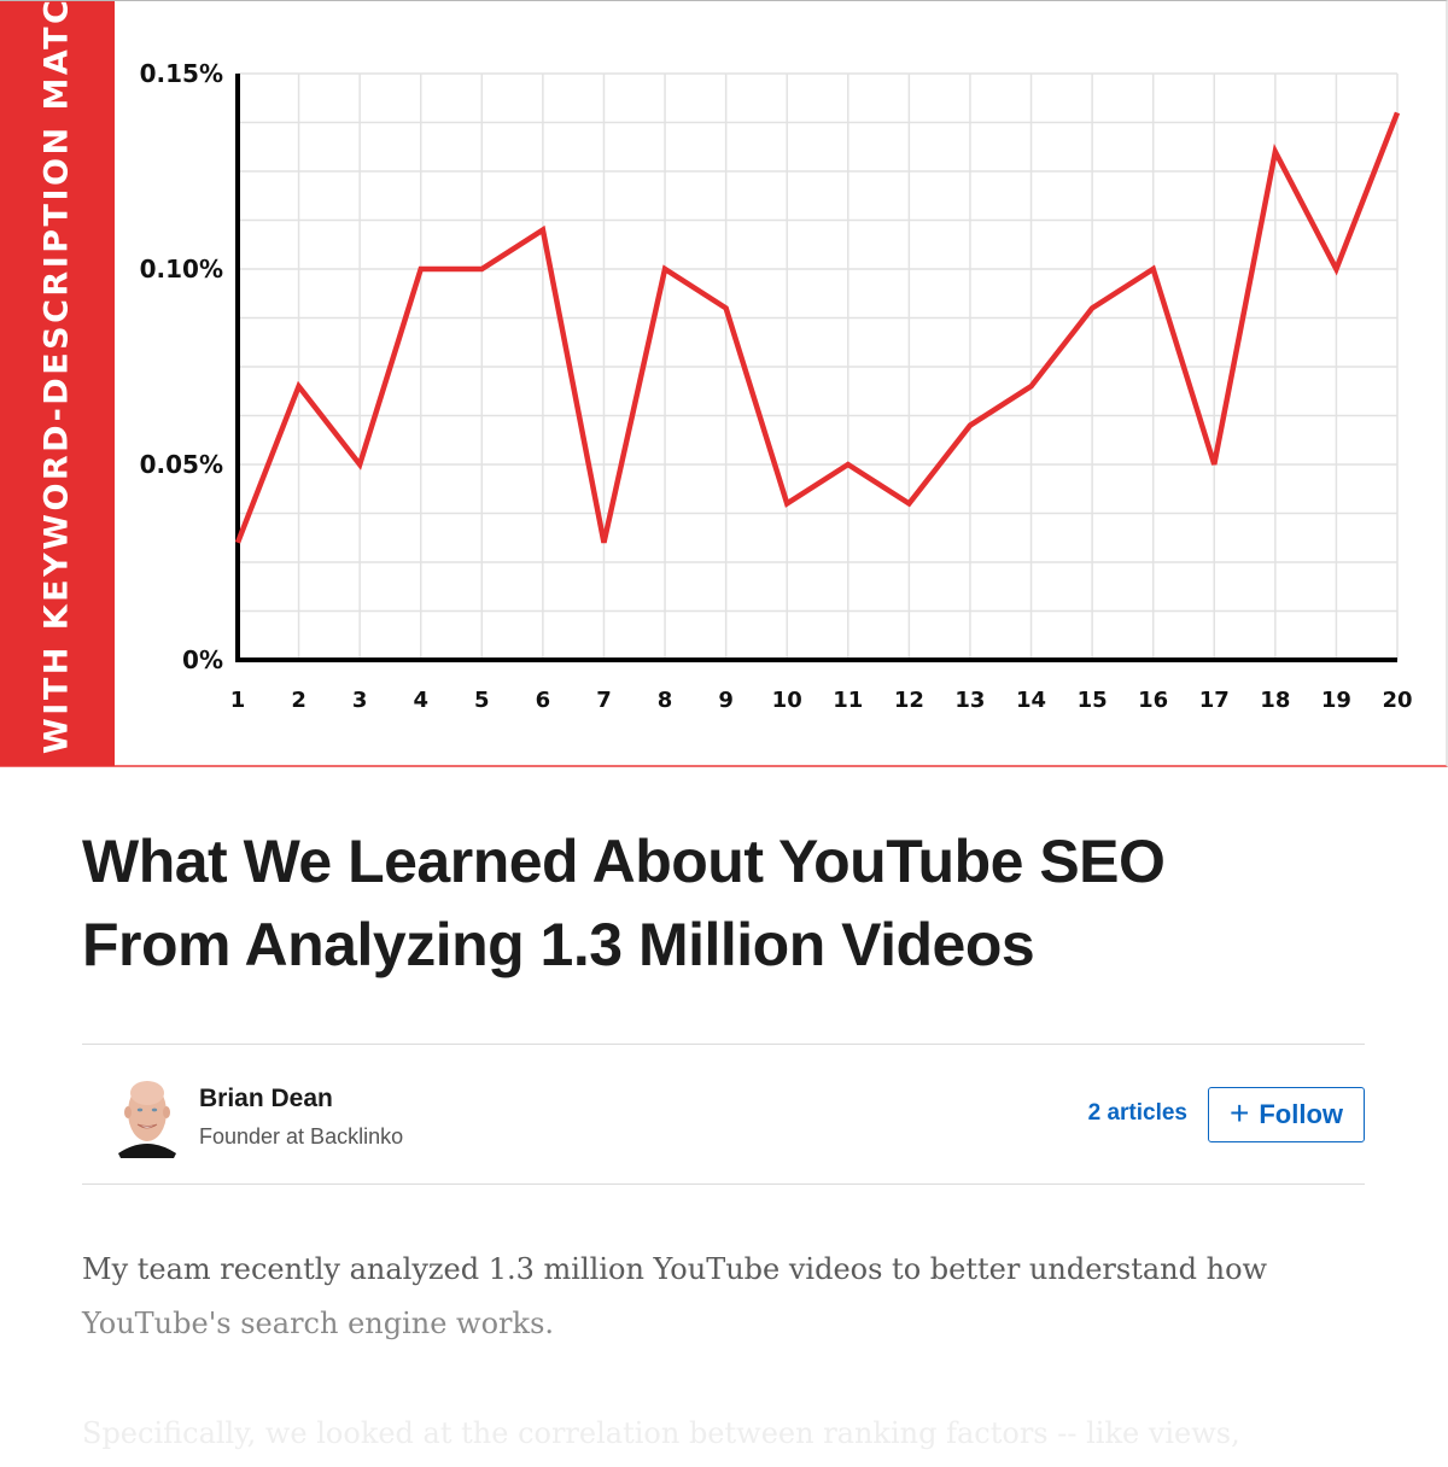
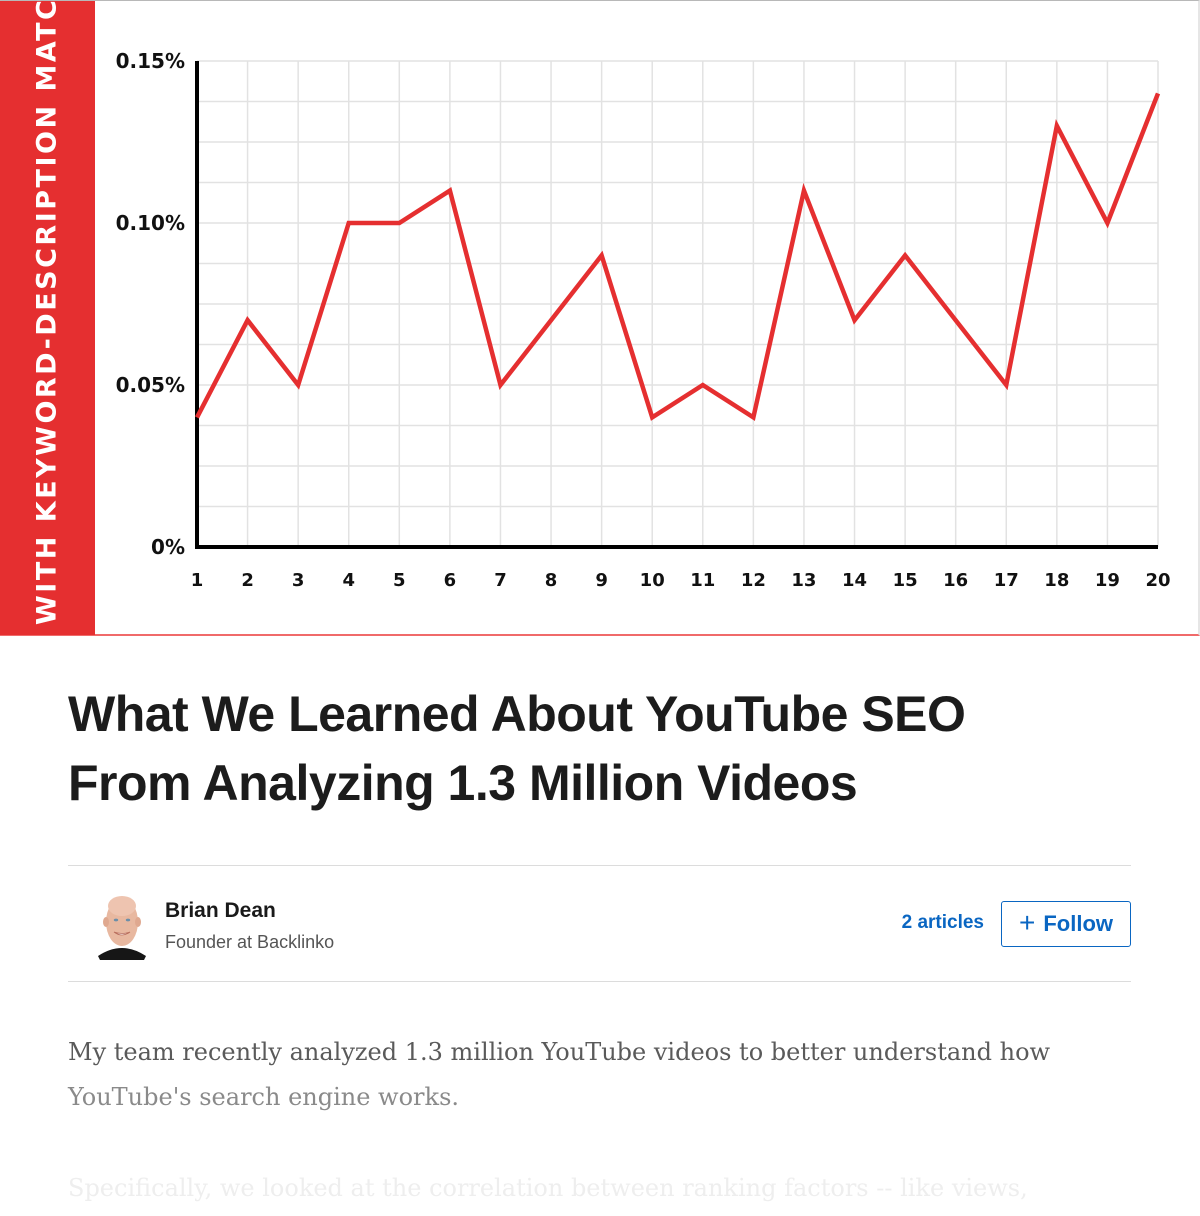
1: 0.03% -> 0.04%
7: 0.03% -> 0.05%
8: 0.10% -> 0.07%
13: 0.06% -> 0.11%
16: 0.10% -> 0.07%
